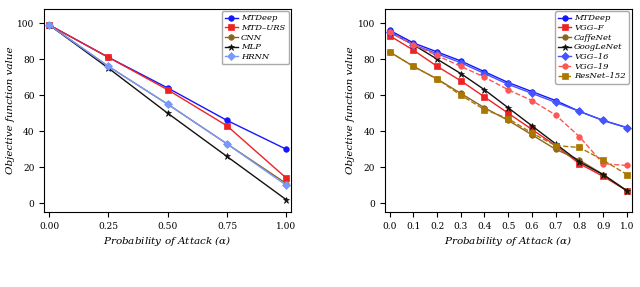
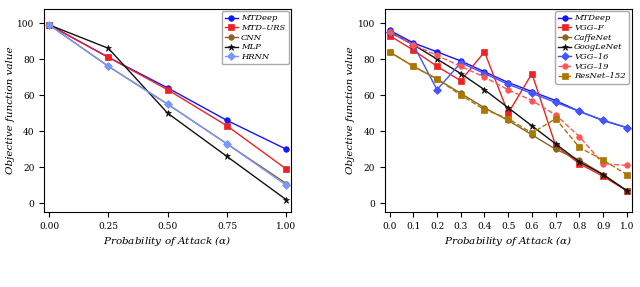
MLP/0.25: 75 -> 86
MTD–URS/1.00: 14 -> 19
VGG–16/0.2: 83 -> 63
VGG–F/0.4: 59 -> 84
VGG–F/0.6: 41 -> 72
ResNet–152/0.7: 32 -> 47
